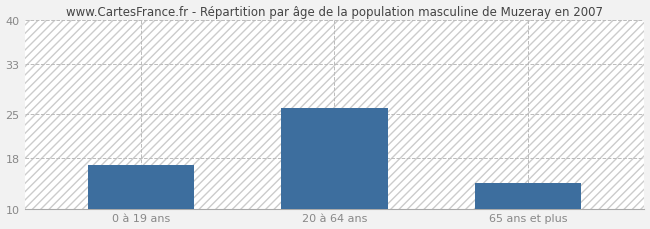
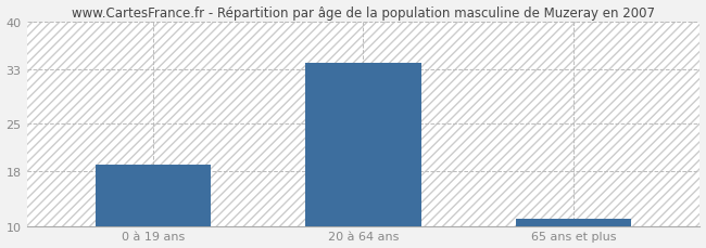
0 à 19 ans: 17 -> 19
20 à 64 ans: 26 -> 34
65 ans et plus: 14 -> 11
